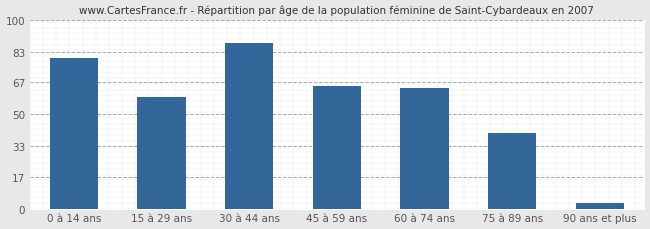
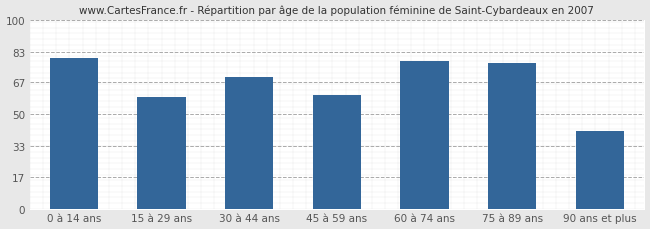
30 à 44 ans: 88 -> 70
45 à 59 ans: 65 -> 60
60 à 74 ans: 64 -> 78
75 à 89 ans: 40 -> 77
90 ans et plus: 3 -> 41
